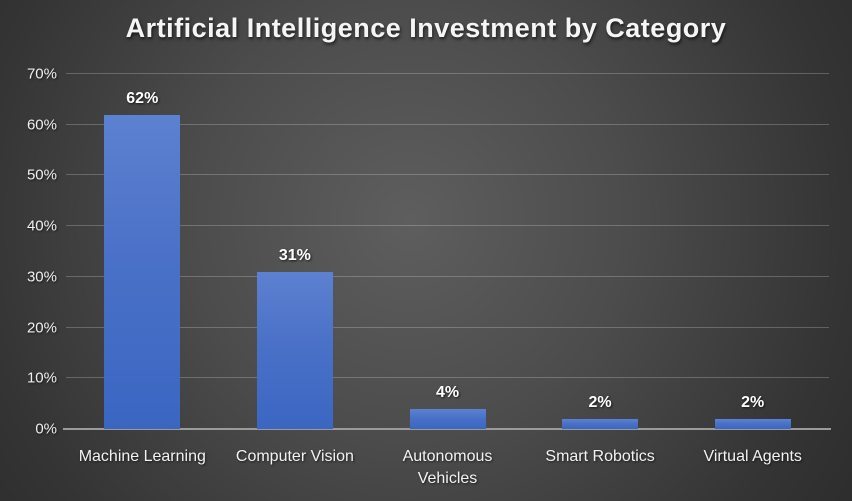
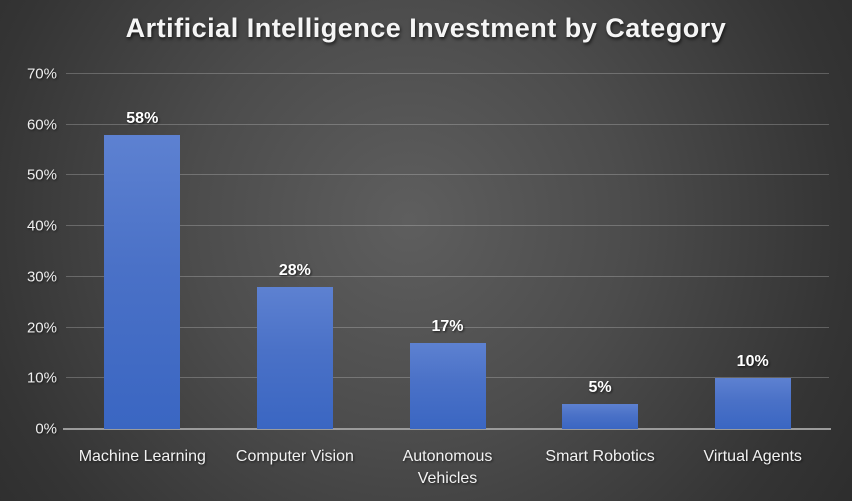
Machine Learning: 62% -> 58%
Computer Vision: 31% -> 28%
Autonomous Vehicles: 4% -> 17%
Smart Robotics: 2% -> 5%
Virtual Agents: 2% -> 10%
